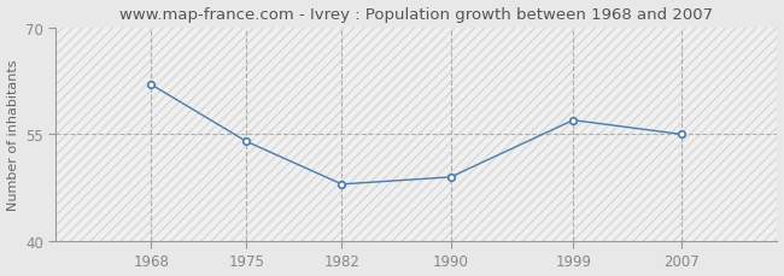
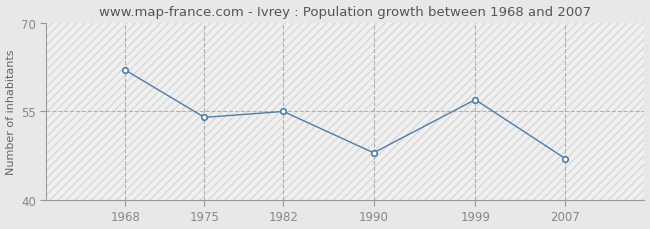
1982: 48 -> 55
1990: 49 -> 48
2007: 55 -> 47
